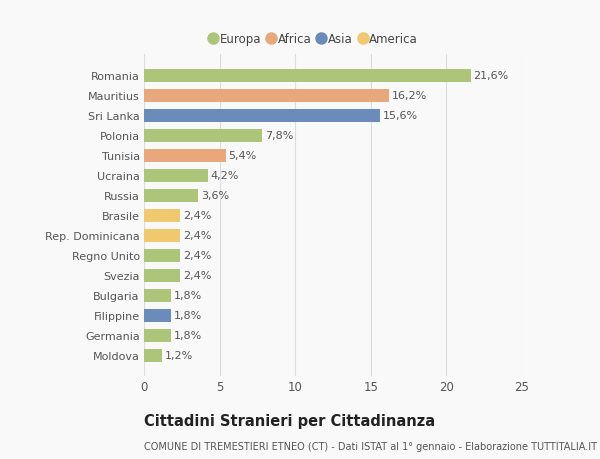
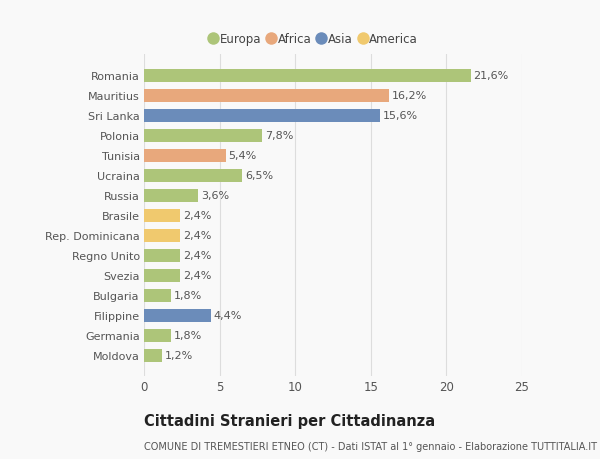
Ucraina: 4,2% -> 6,5%
Filippine: 1,8% -> 4,4%
